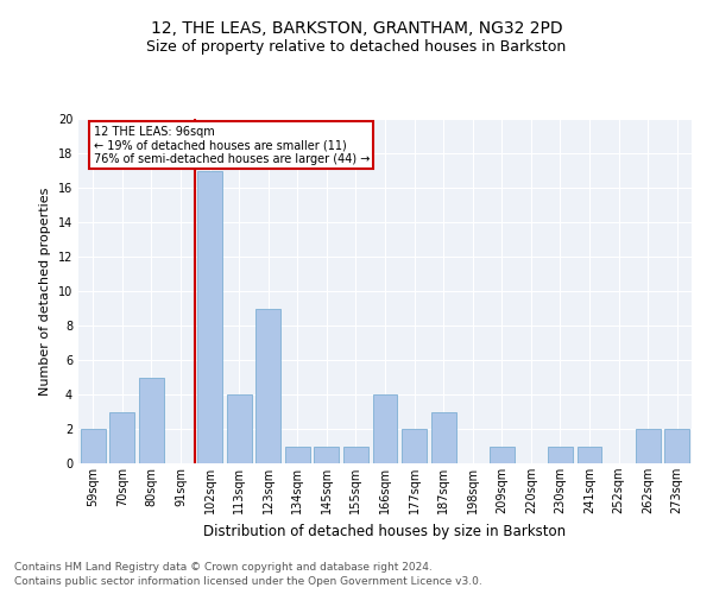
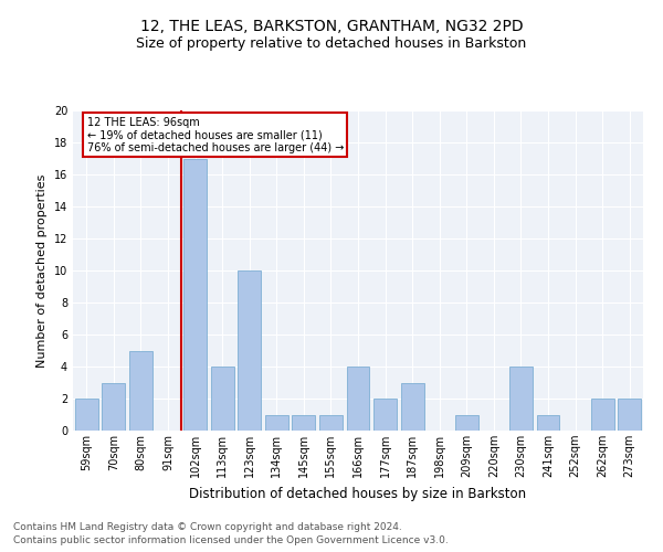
123sqm: 9 -> 10
230sqm: 1 -> 4
